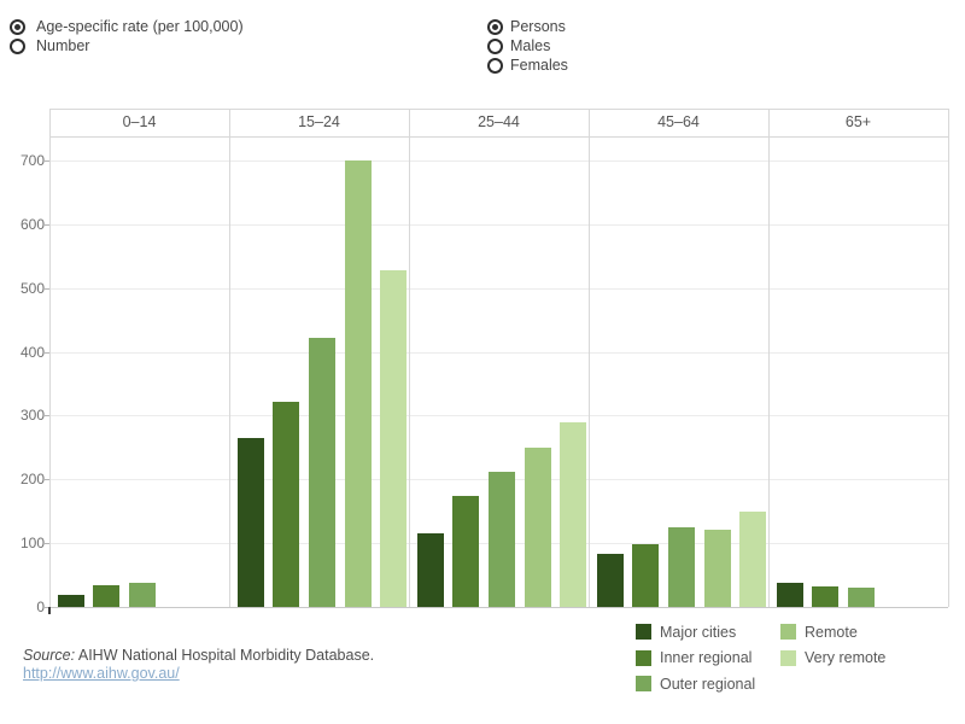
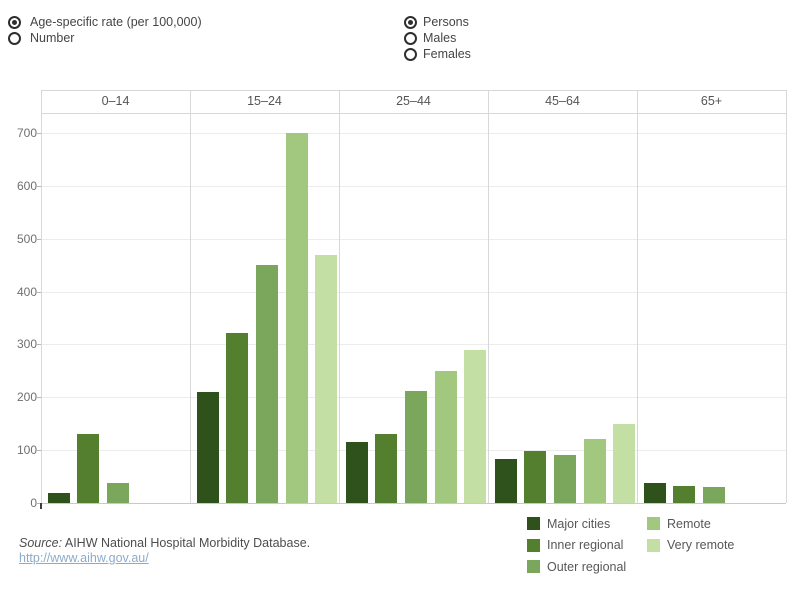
Inner regional/0–14: 30 -> 130
Major cities/15–24: 260 -> 210
Outer regional/15–24: 420 -> 450
Very remote/15–24: 530 -> 470
Inner regional/25–44: 180 -> 130
Outer regional/45–64: 120 -> 90
